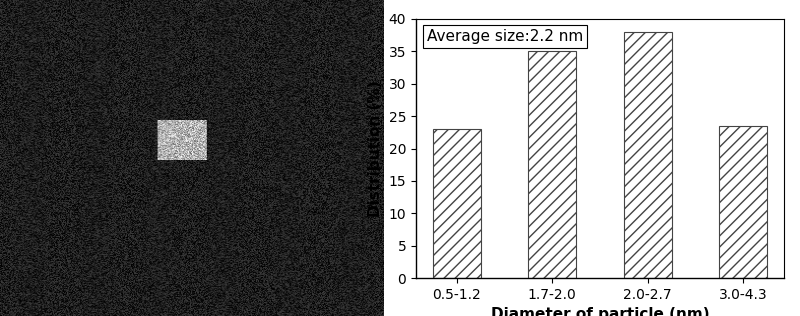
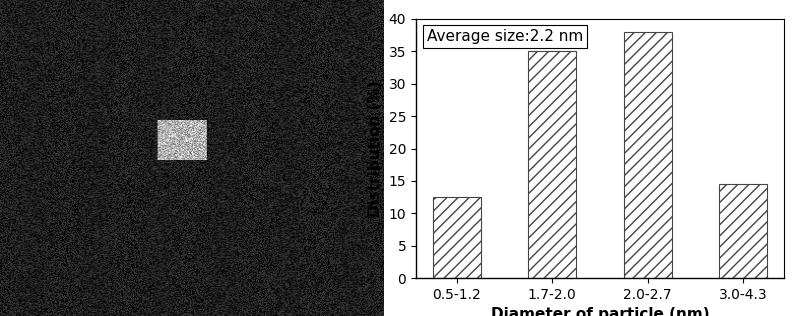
0.5-1.2: 23.0 -> 12.5
3.0-4.3: 23.4 -> 14.5
